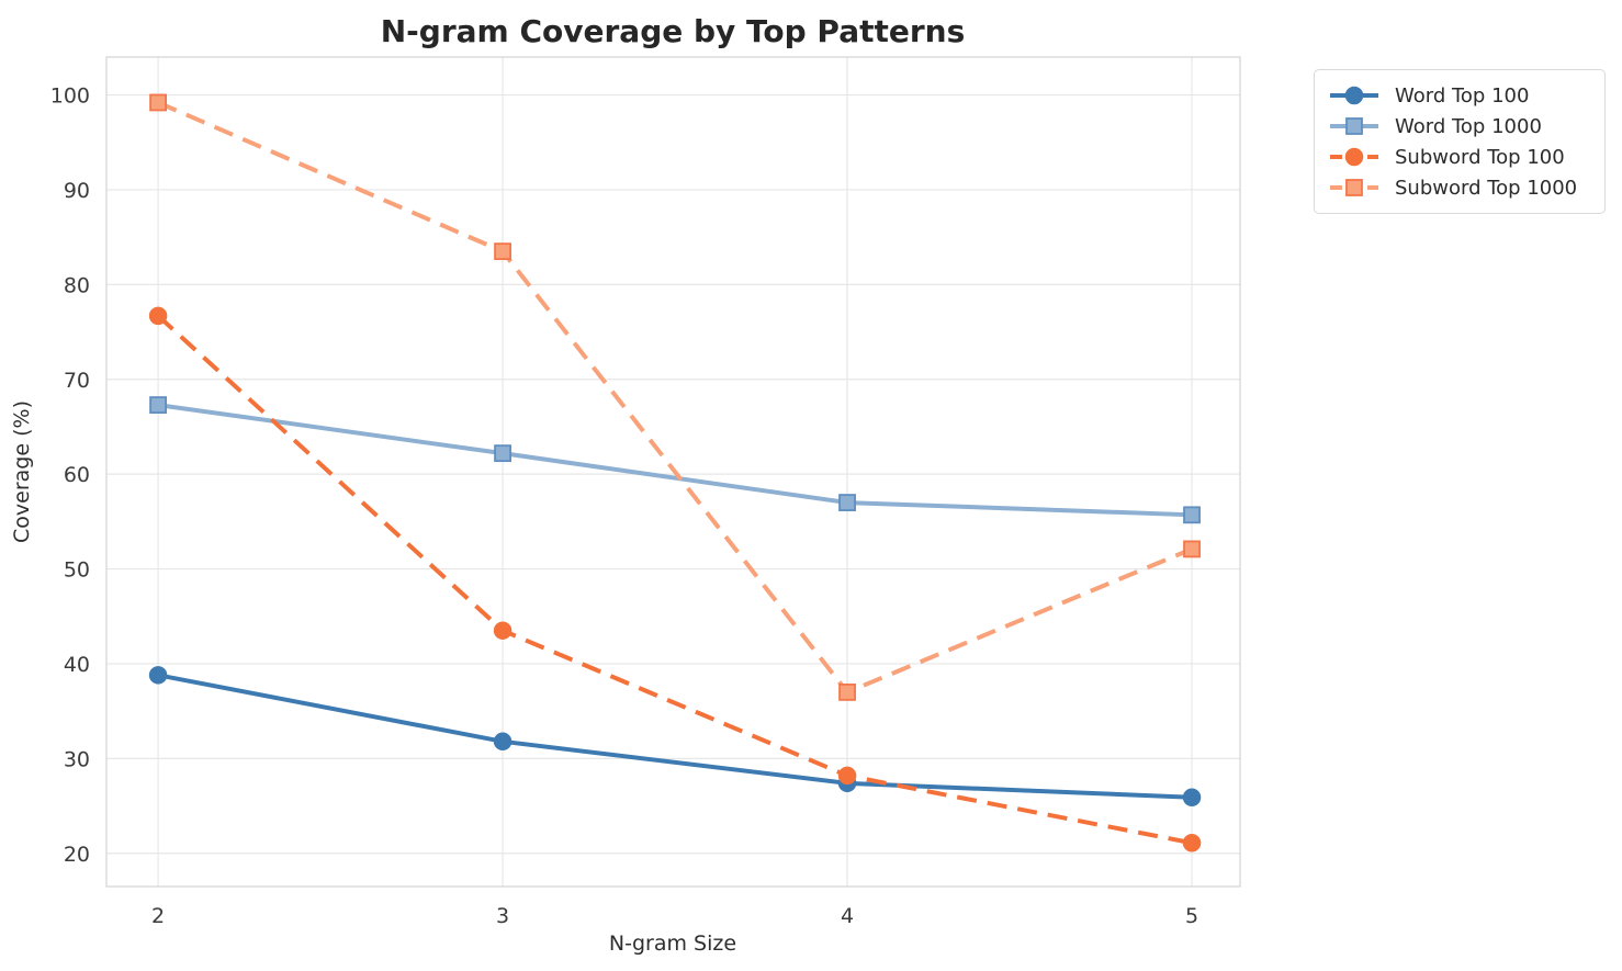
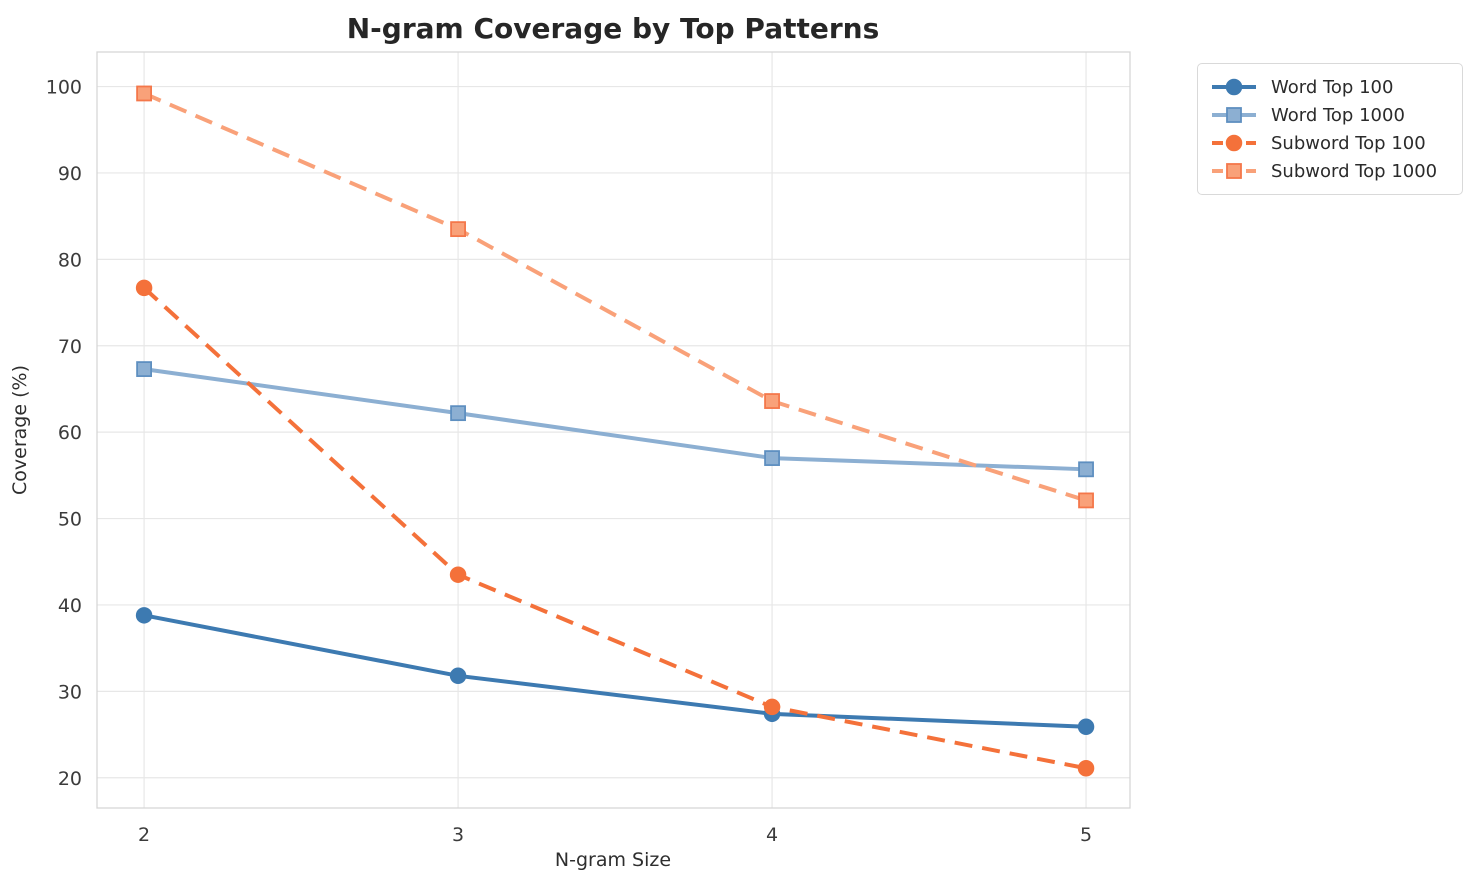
Subword Top 1000/4: 37 -> 64
